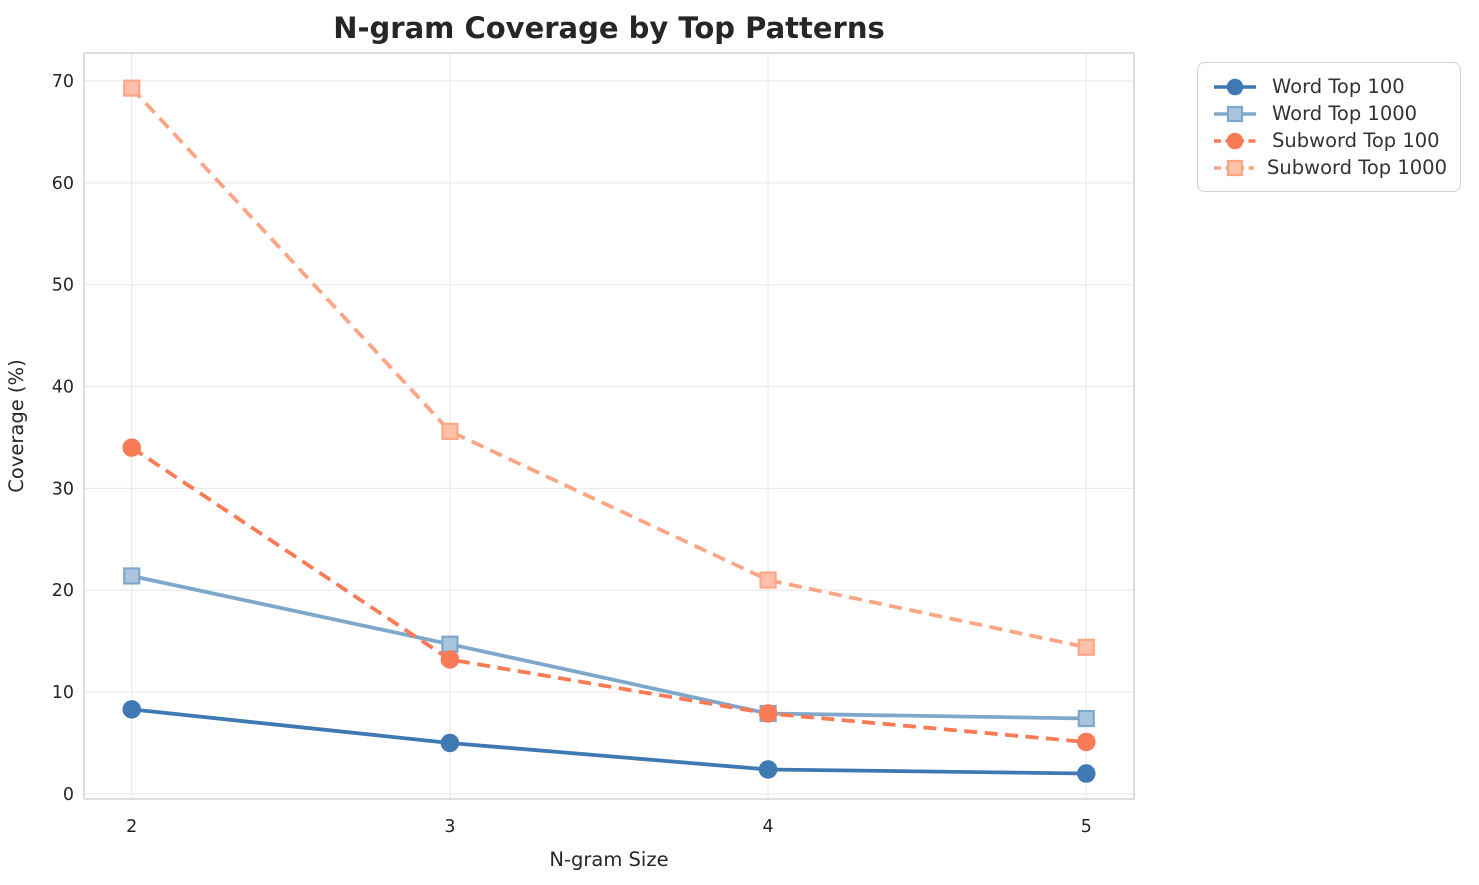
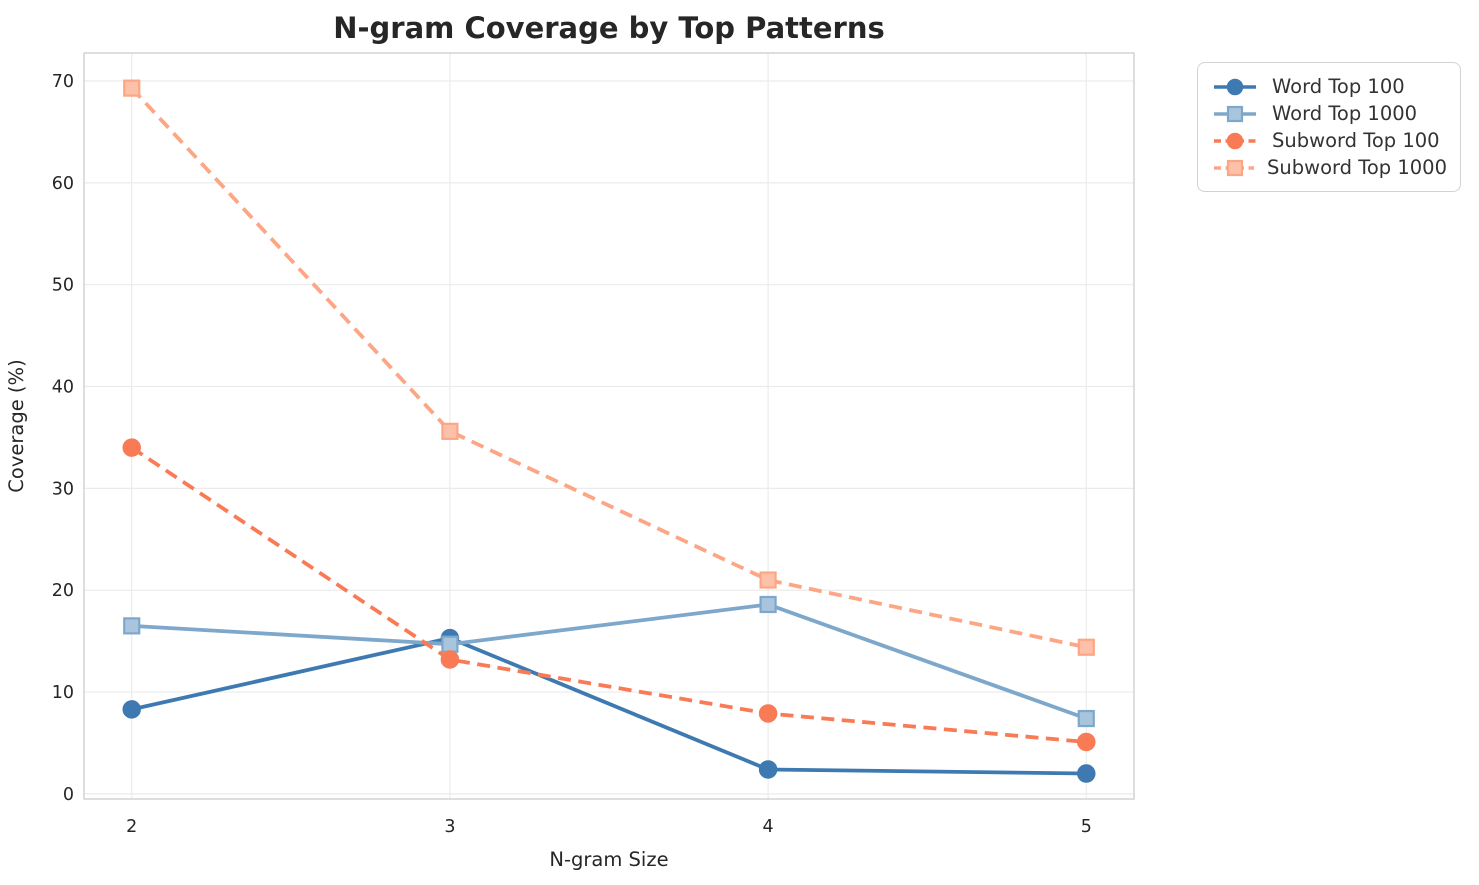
Word Top 1000/2: 21.4 -> 16.5
Word Top 100/3: 5.0 -> 15.3
Word Top 1000/4: 7.9 -> 18.6
